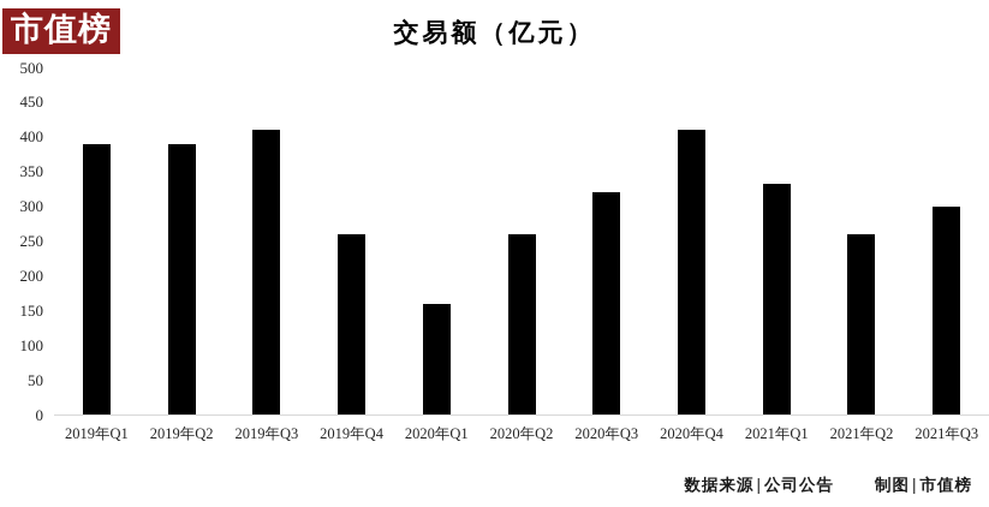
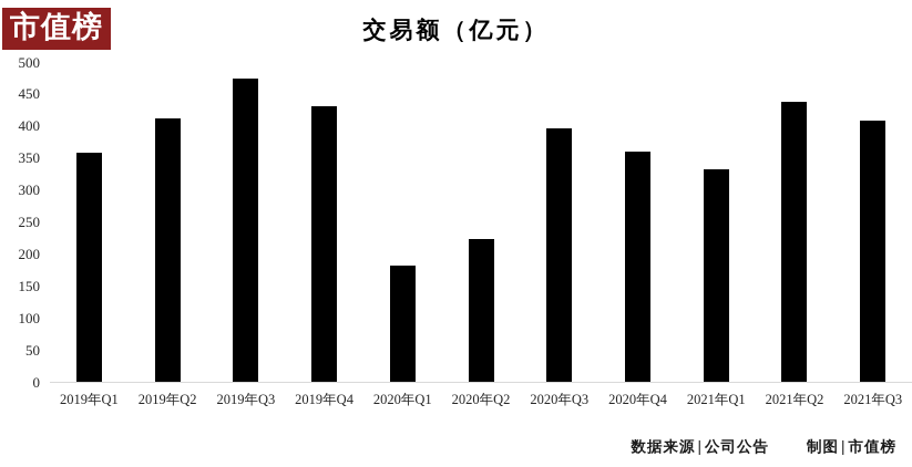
2019年Q1: 390 -> 360
2019年Q2: 390 -> 410
2019年Q3: 410 -> 470
2019年Q4: 260 -> 430
2020年Q1: 160 -> 180
2020年Q2: 260 -> 220
2020年Q3: 320 -> 400
2020年Q4: 410 -> 360
2021年Q2: 260 -> 440
2021年Q3: 300 -> 410
